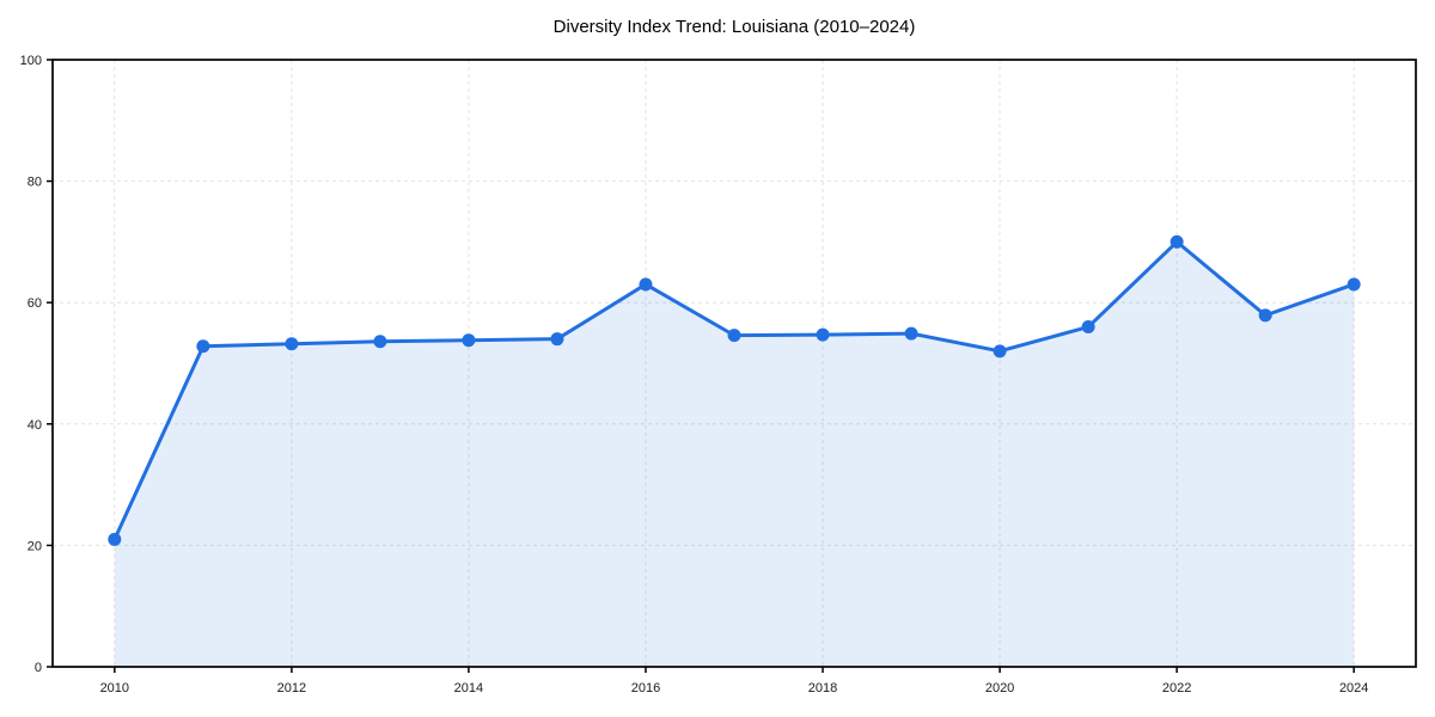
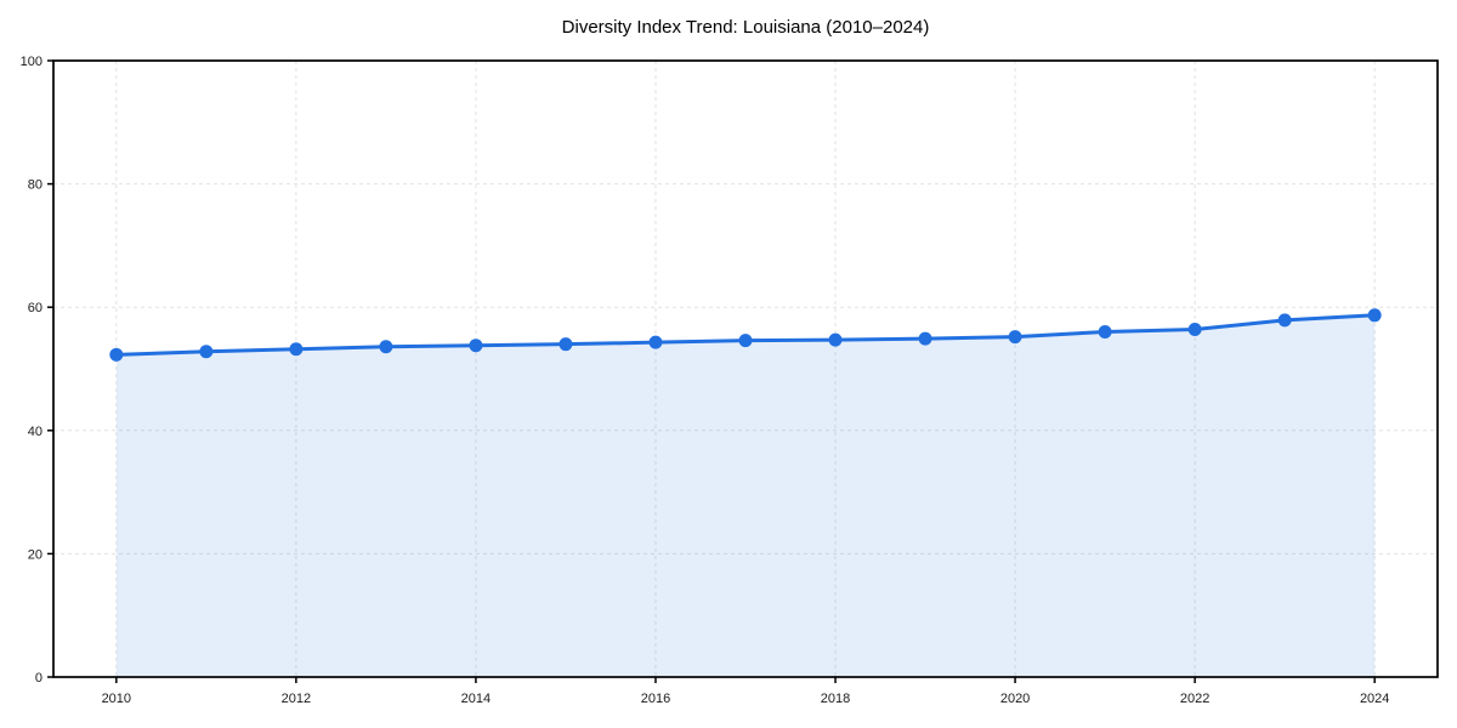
2010: 21 -> 52
2016: 63 -> 54
2020: 52 -> 55
2022: 70 -> 56
2024: 63 -> 59
